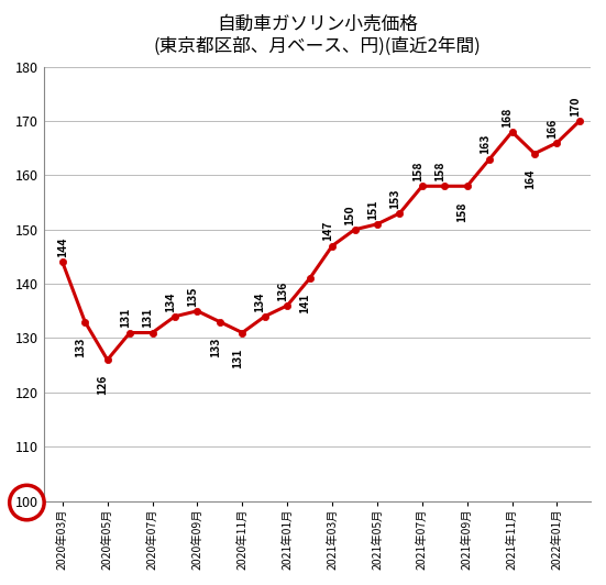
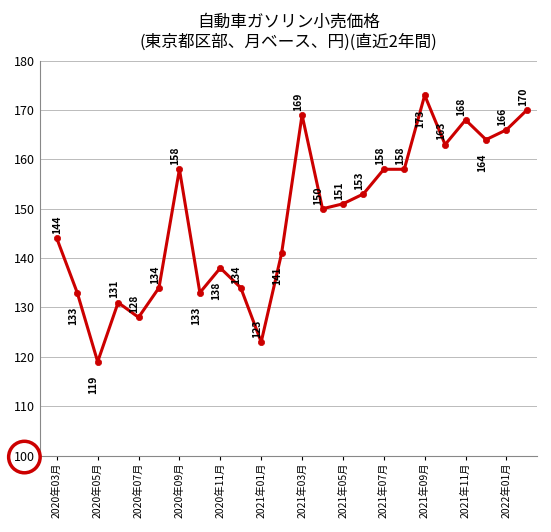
2020年05月: 126 -> 119
2020年07月: 131 -> 128
2020年09月: 135 -> 158
2020年11月: 131 -> 138
2021年01月: 136 -> 123
2021年03月: 147 -> 169
2021年09月: 158 -> 173
